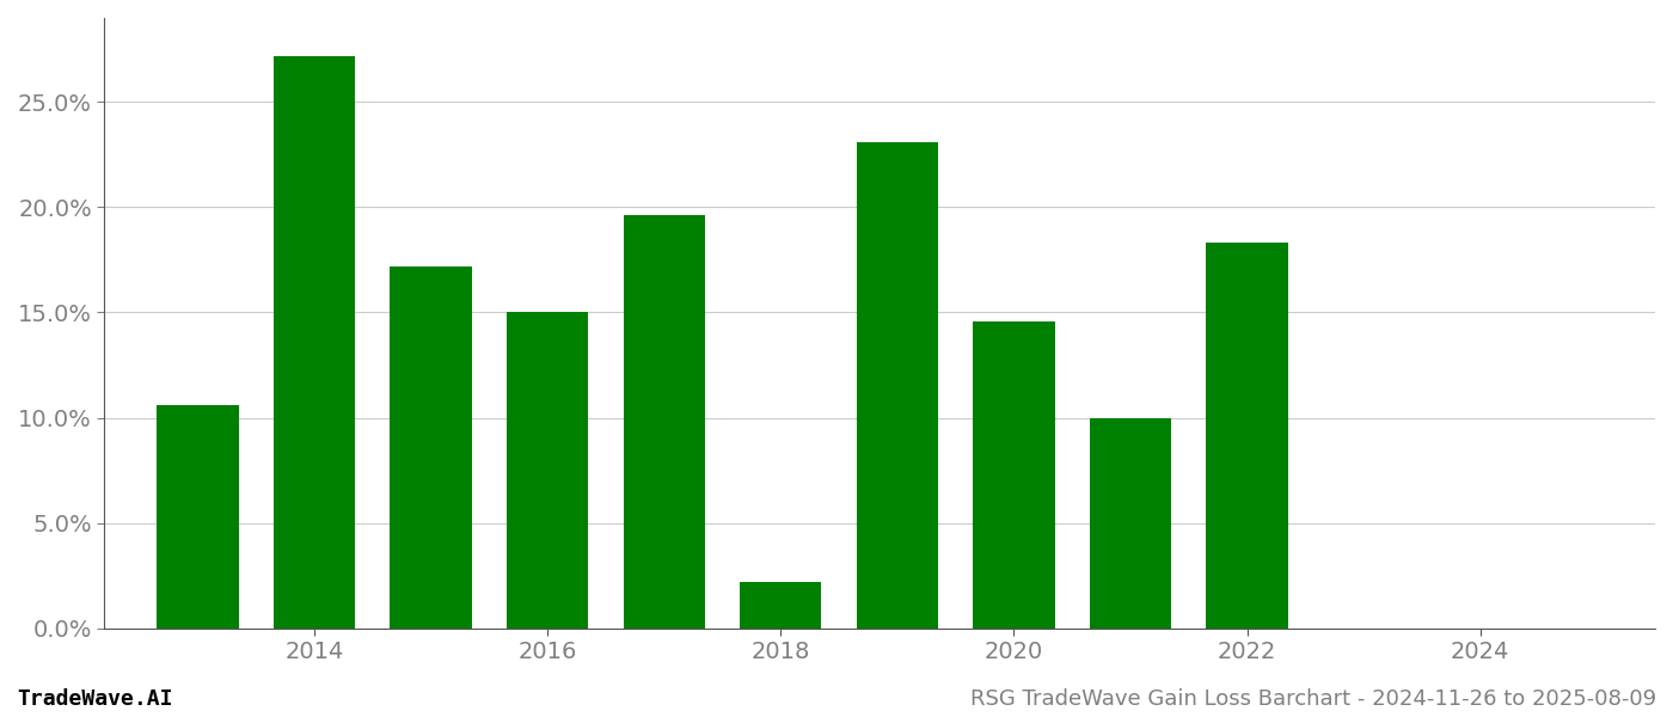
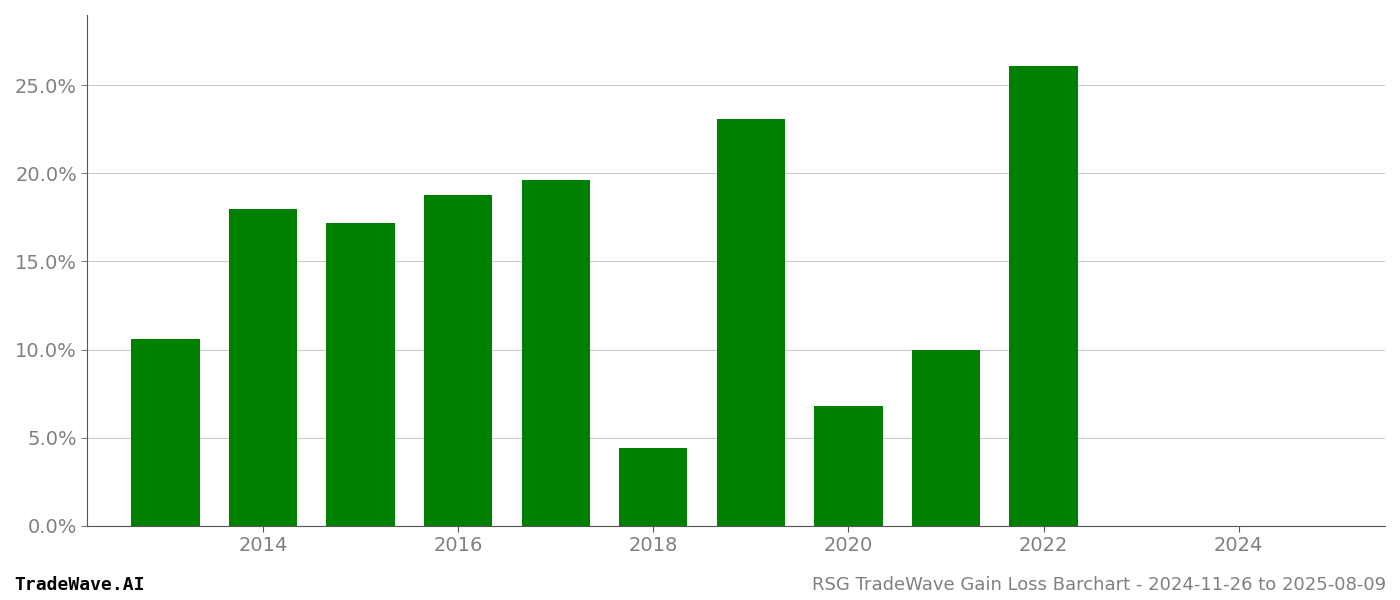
2014: 27.2% -> 18.0%
2016: 15.0% -> 18.8%
2018: 2.2% -> 4.4%
2020: 14.6% -> 6.8%
2022: 18.3% -> 26.1%
